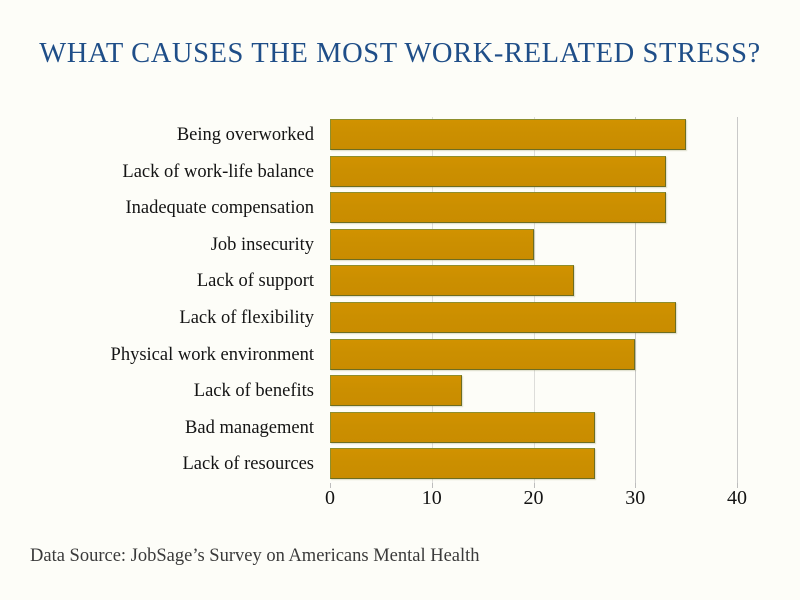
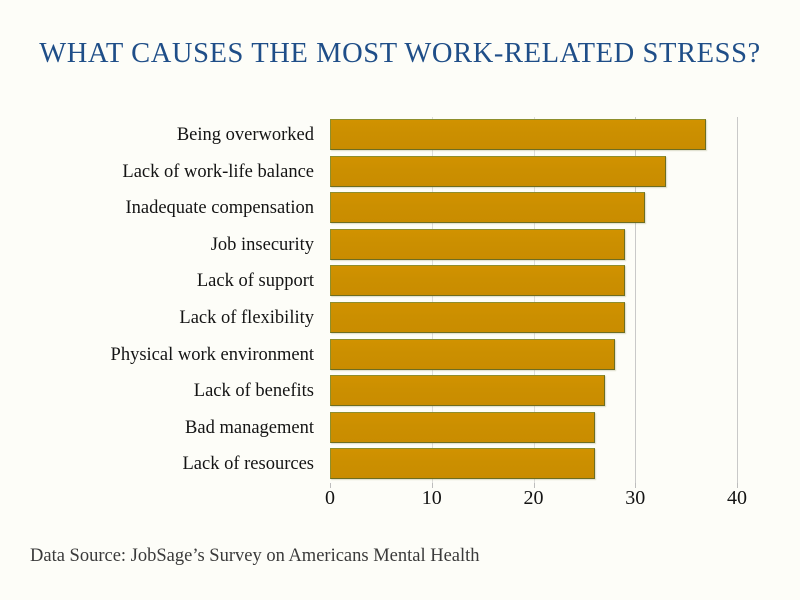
Being overworked: 35 -> 37
Inadequate compensation: 33 -> 31
Job insecurity: 20 -> 29
Lack of support: 24 -> 29
Lack of flexibility: 34 -> 29
Physical work environment: 30 -> 28
Lack of benefits: 13 -> 27
